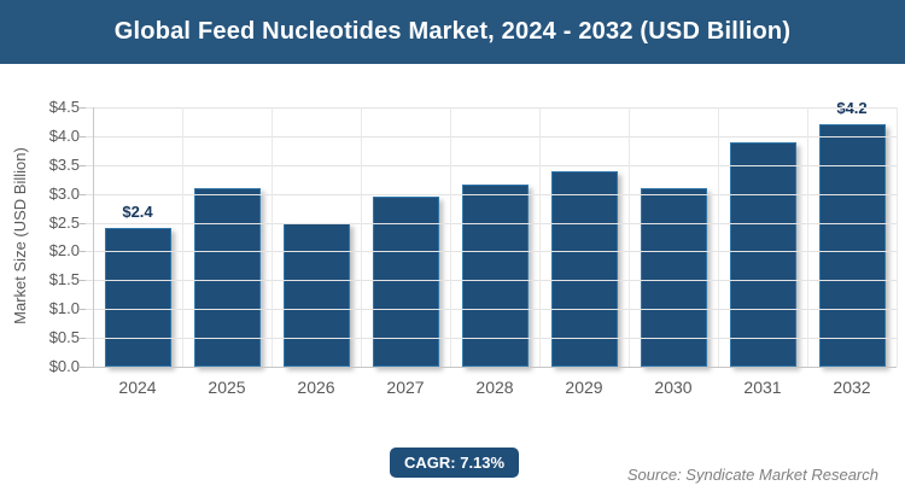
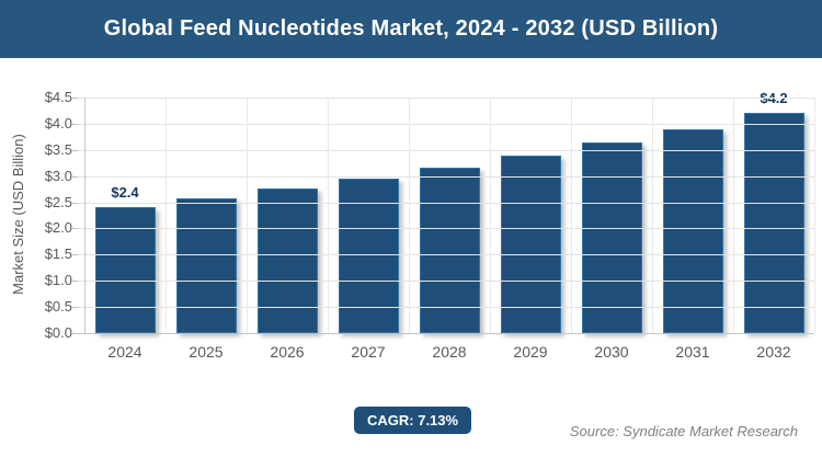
2025: $3.1 -> $2.6
2026: $2.5 -> $2.8
2030: $3.1 -> $3.6
